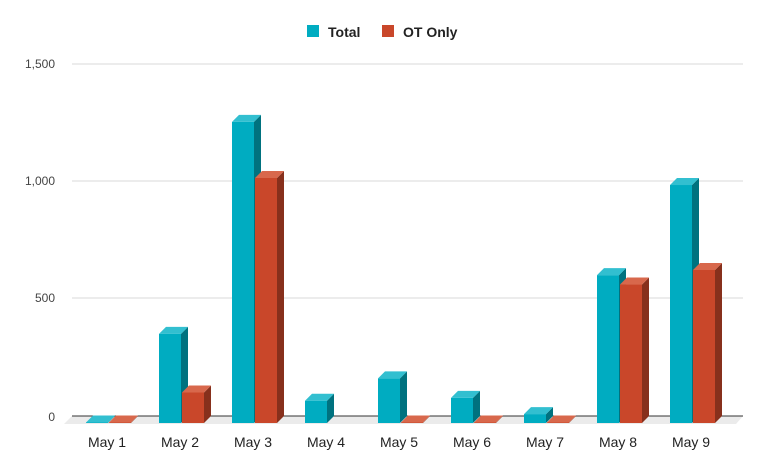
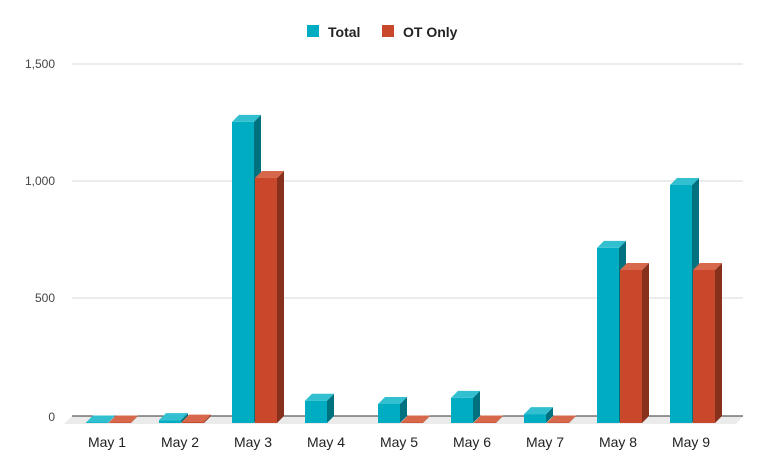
Total/May 2: 380 -> 10
OT Only/May 2: 130 -> 10
Total/May 5: 190 -> 80
Total/May 8: 630 -> 750
OT Only/May 8: 590 -> 650
